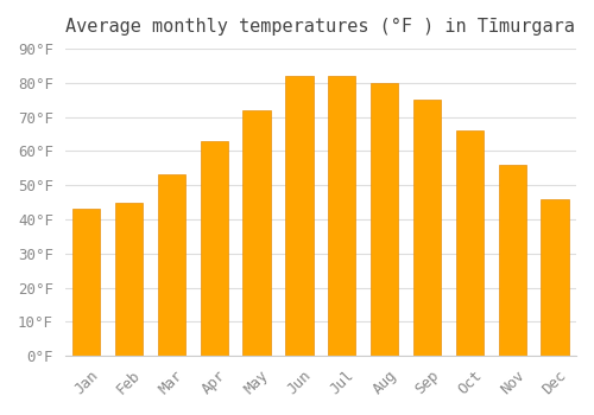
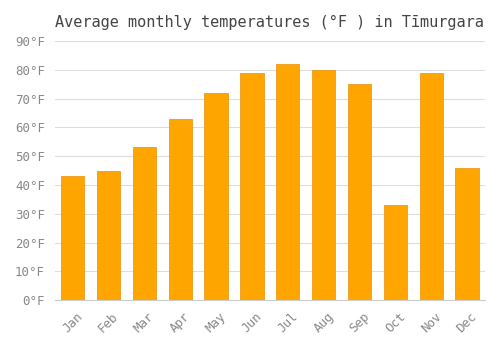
Jun: 82°F -> 79°F
Oct: 66°F -> 33°F
Nov: 56°F -> 79°F
